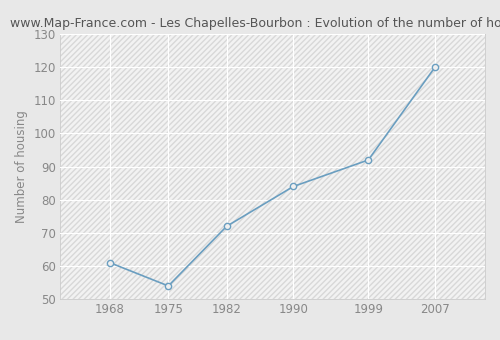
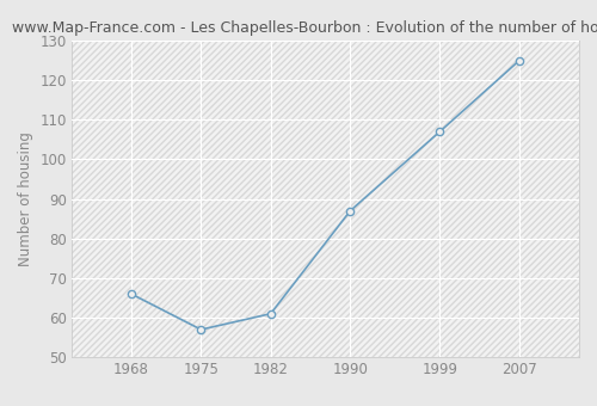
1968: 61 -> 66
1975: 54 -> 57
1982: 72 -> 61
1990: 84 -> 87
1999: 92 -> 107
2007: 120 -> 125
